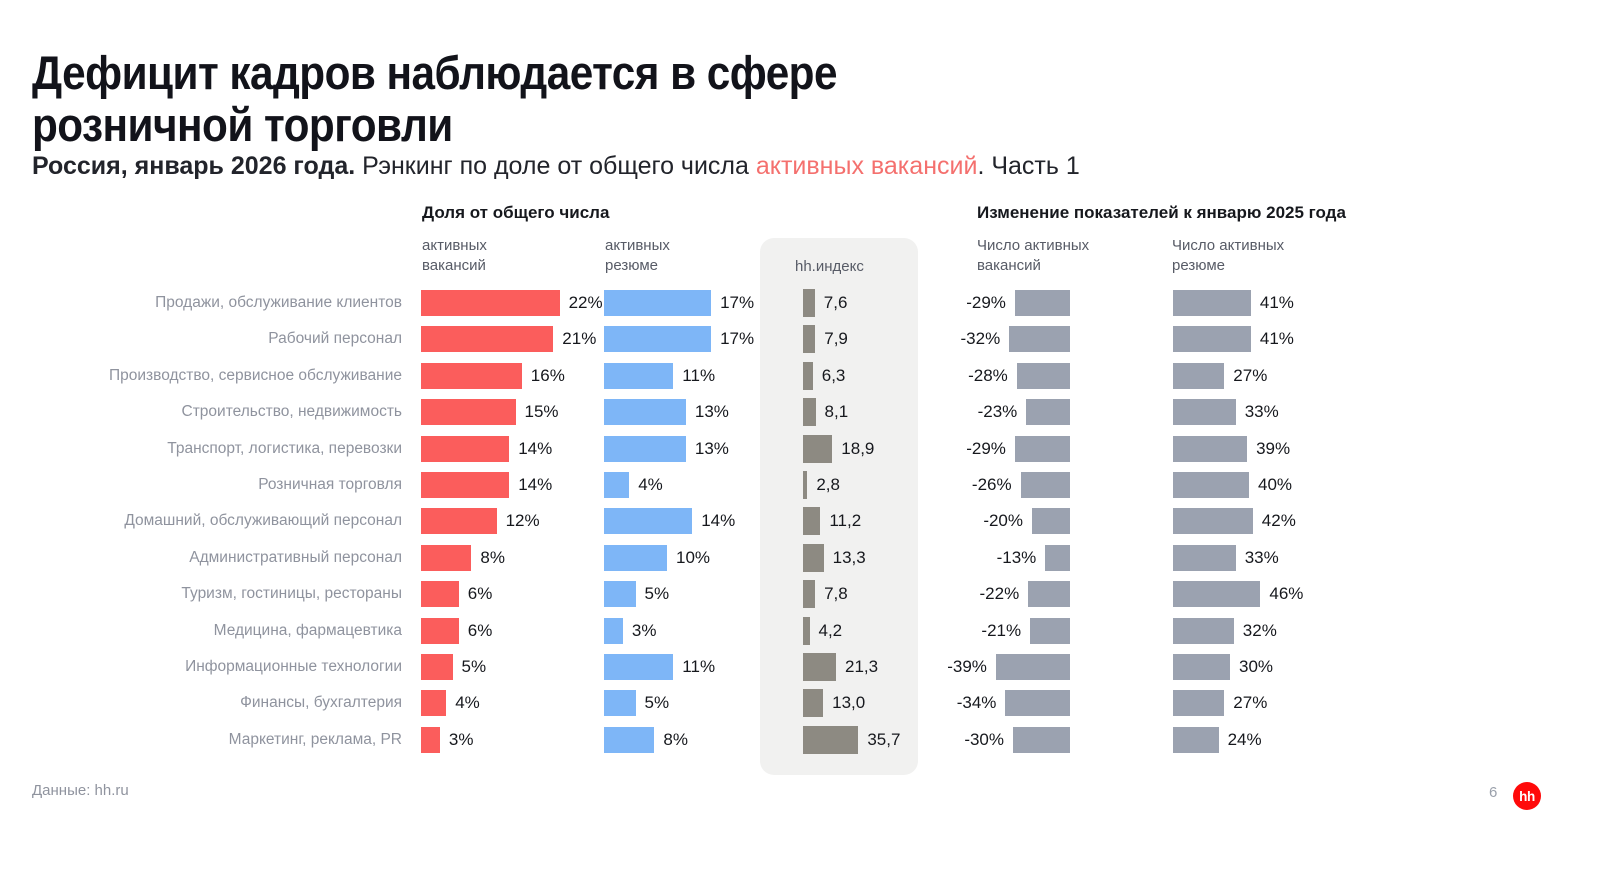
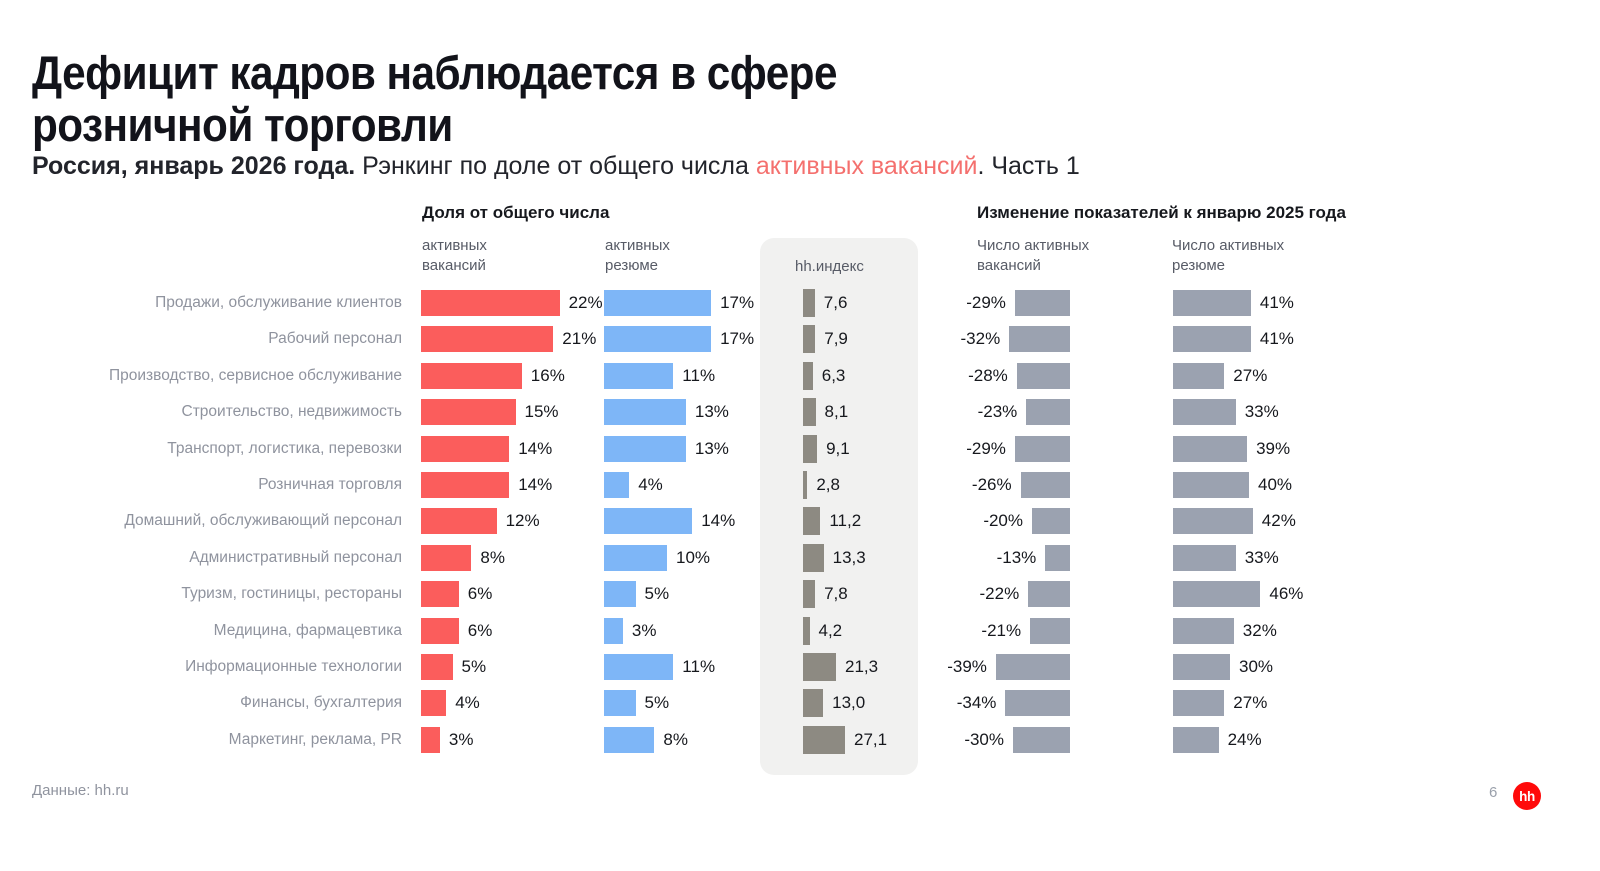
hh.индекс/Транспорт, логистика, перевозки: 18,9 -> 9,1
hh.индекс/Маркетинг, реклама, PR: 35,7 -> 27,1
